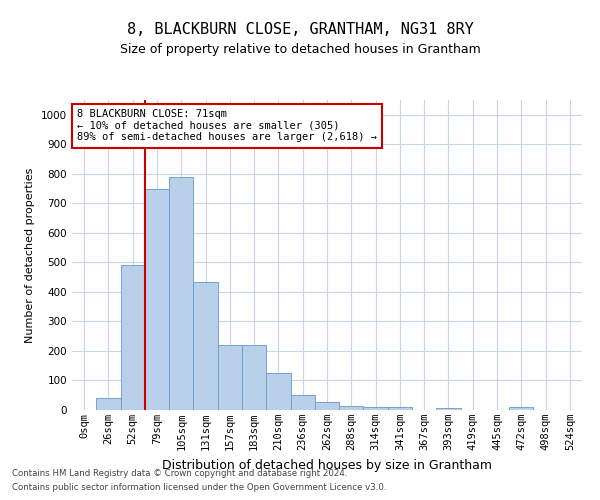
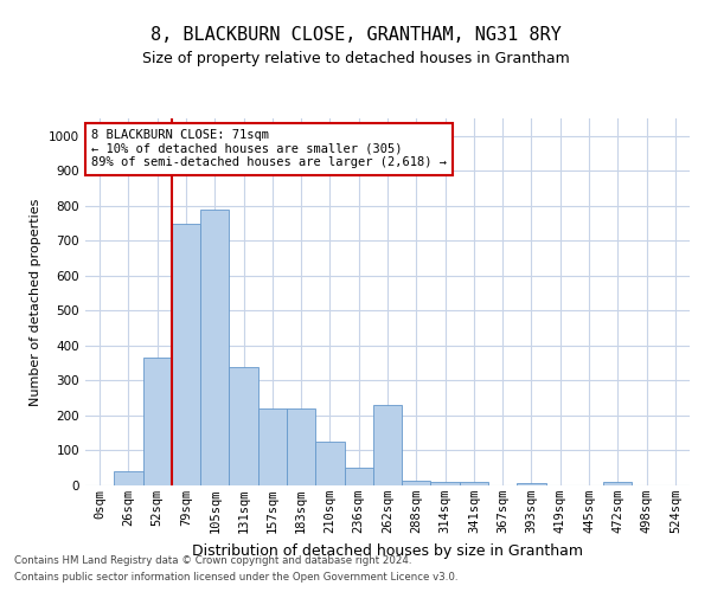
52sqm: 490 -> 365
131sqm: 435 -> 340
262sqm: 27 -> 230
